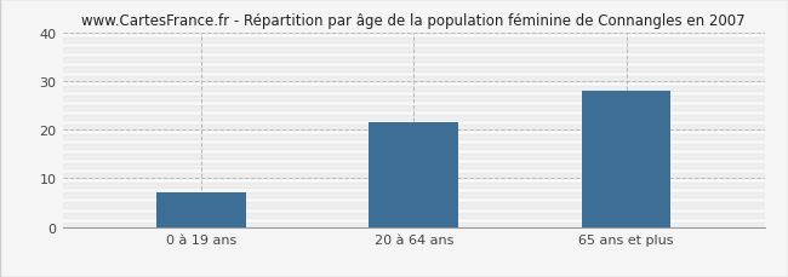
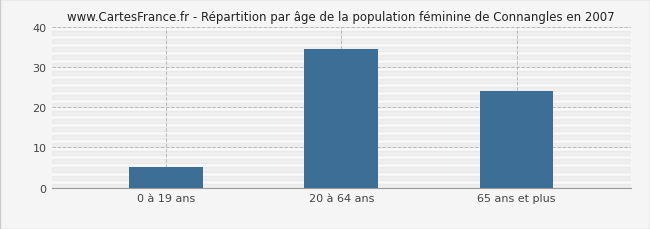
0 à 19 ans: 7.0 -> 5.0
20 à 64 ans: 21.5 -> 34.5
65 ans et plus: 28.0 -> 24.0
